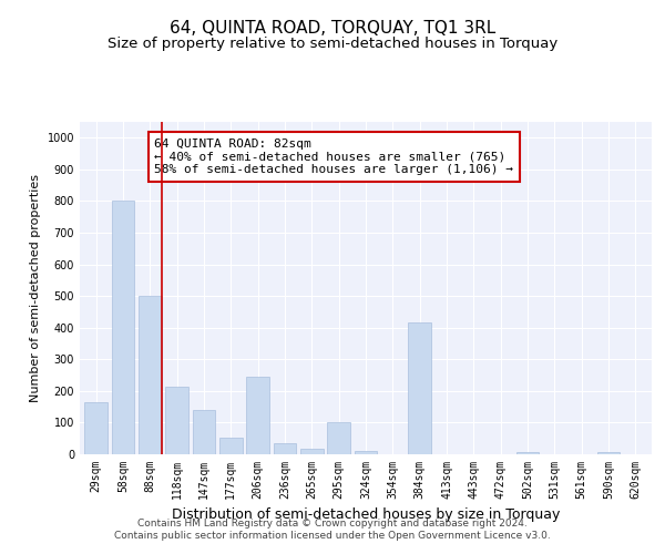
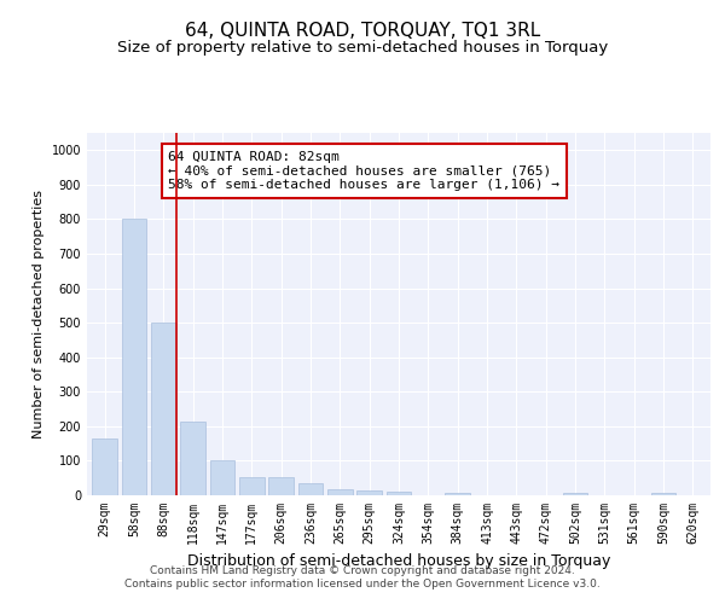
147sqm: 140 -> 100
206sqm: 245 -> 53
295sqm: 100 -> 13
384sqm: 415 -> 8
